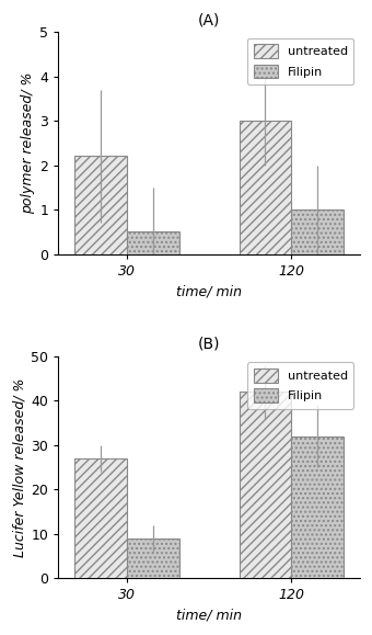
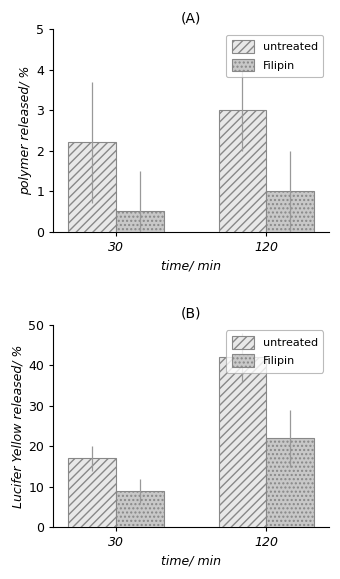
(B)/untreated/30: 27 -> 17
(B)/Filipin/120: 32 -> 22
